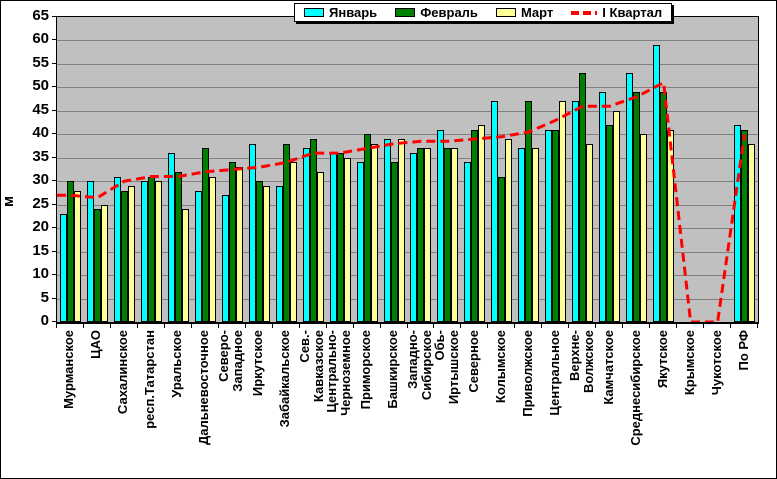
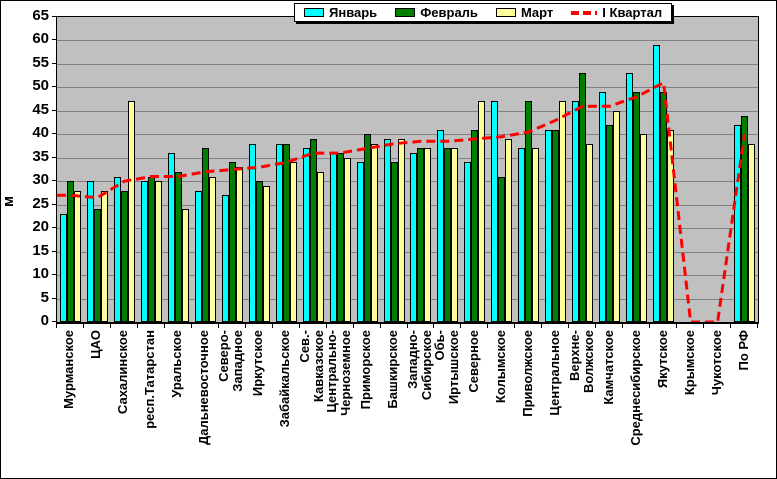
Март/ЦАО: 25 -> 28
Март/Сахалинское: 29 -> 47
Январь/Забайкальское: 29 -> 38
Март/Северное: 42 -> 47
Февраль/По РФ: 41 -> 44
